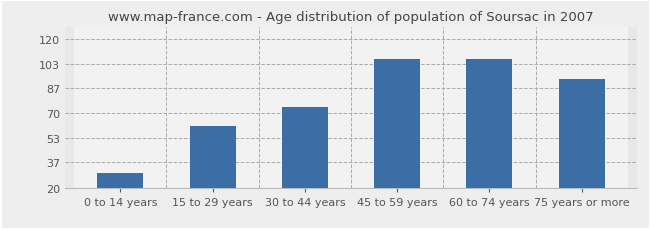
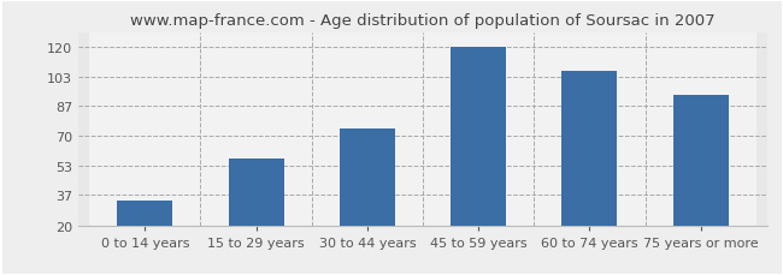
0 to 14 years: 30 -> 34
15 to 29 years: 61 -> 57
45 to 59 years: 106 -> 120
